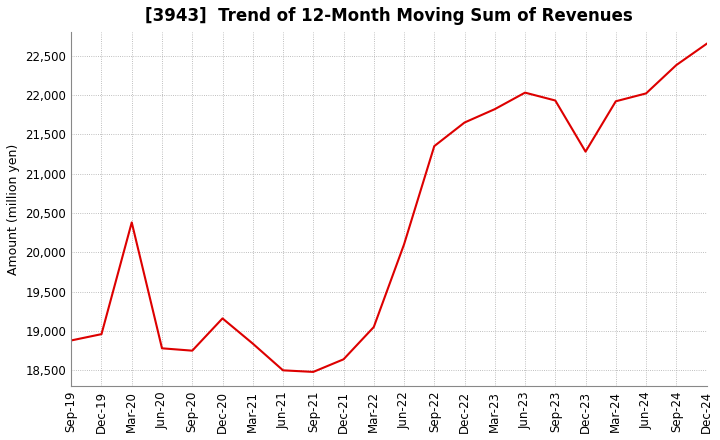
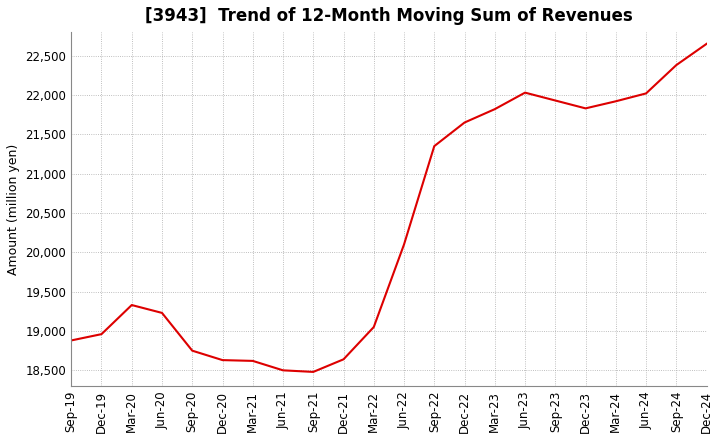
Mar-20: 20,380 -> 19,330
Jun-20: 18,780 -> 19,230
Dec-20: 19,160 -> 18,630
Mar-21: 18,840 -> 18,620
Dec-23: 21,280 -> 21,830
